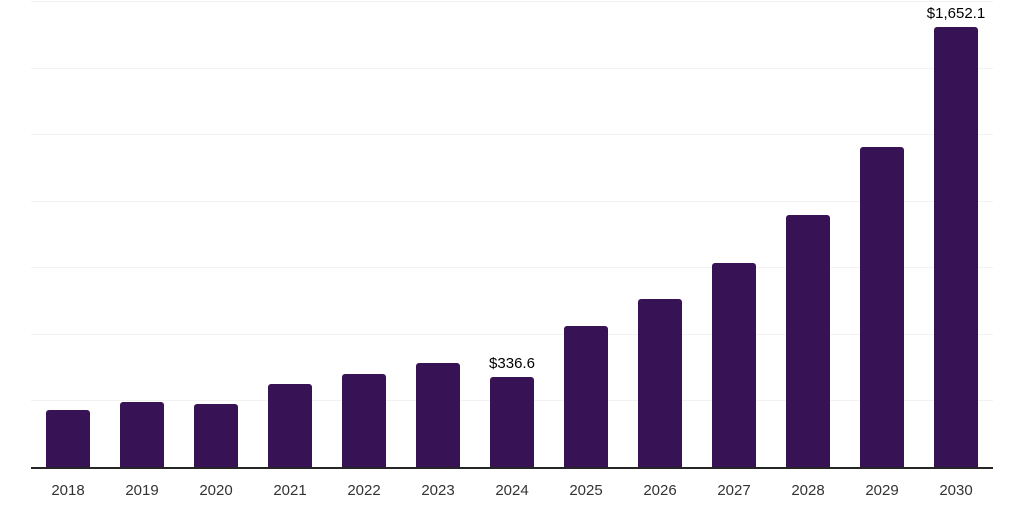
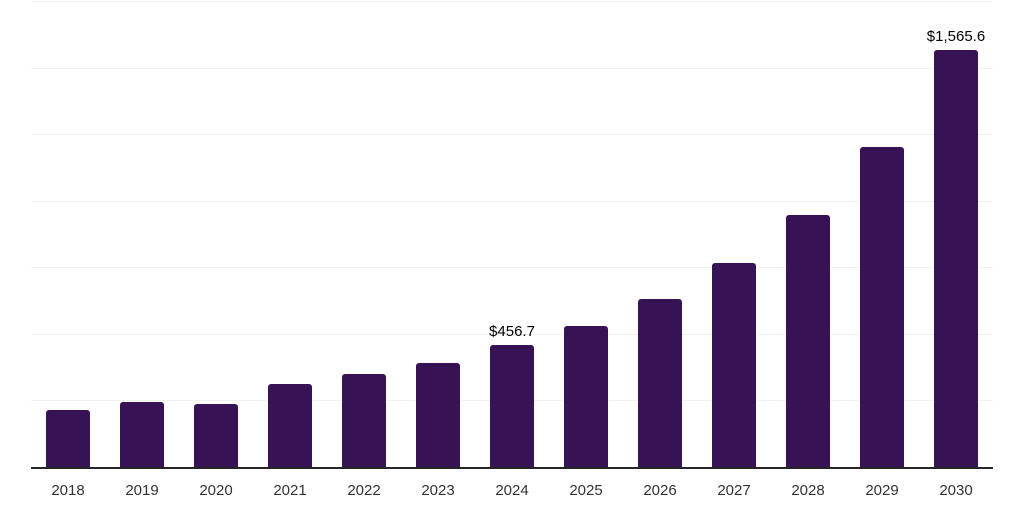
2024: $336.6 -> $456.7
2030: $1,652.1 -> $1,565.6
